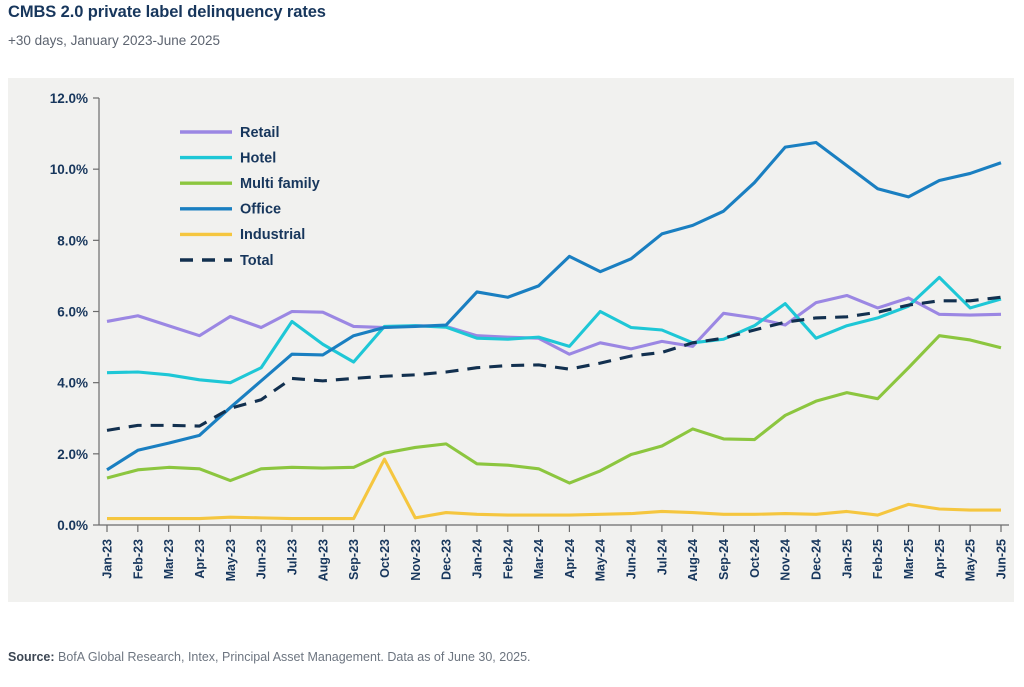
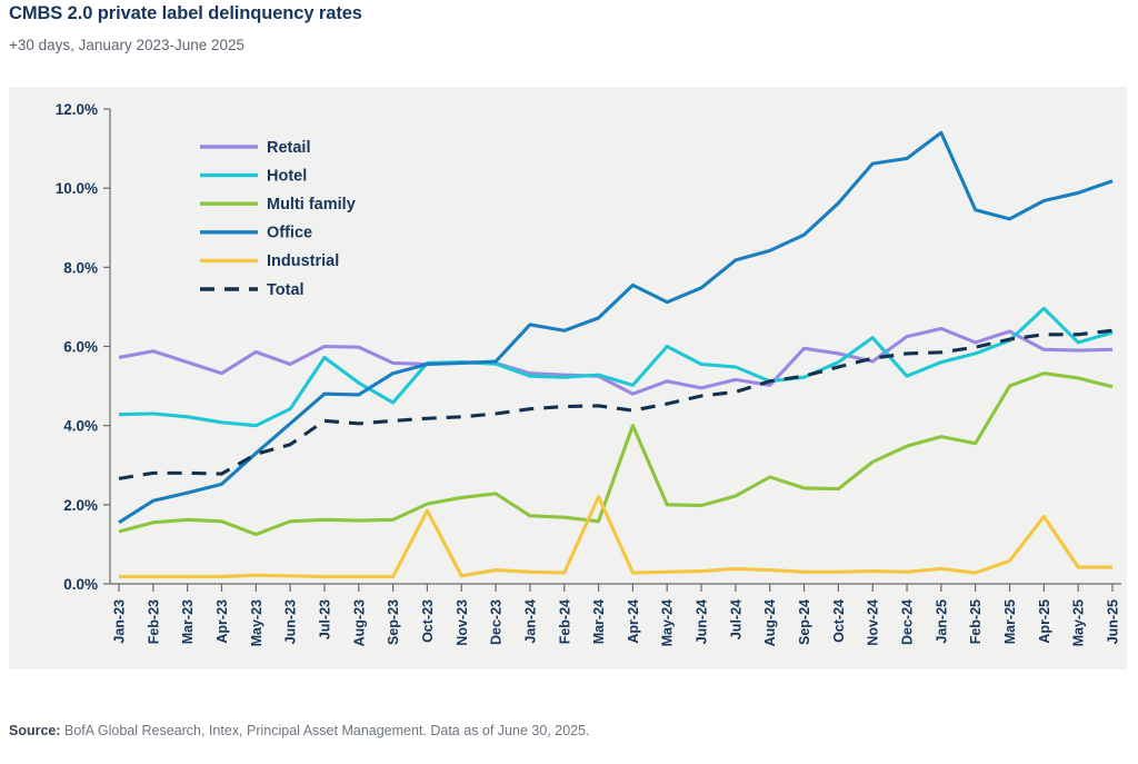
Industrial/Mar-24: 0.3% -> 2.2%
Multi family/Apr-24: 1.2% -> 4.0%
Multi family/May-24: 1.5% -> 2.0%
Office/Jan-25: 10.1% -> 11.4%
Multi family/Mar-25: 4.4% -> 5.0%
Industrial/Apr-25: 0.5% -> 1.7%
